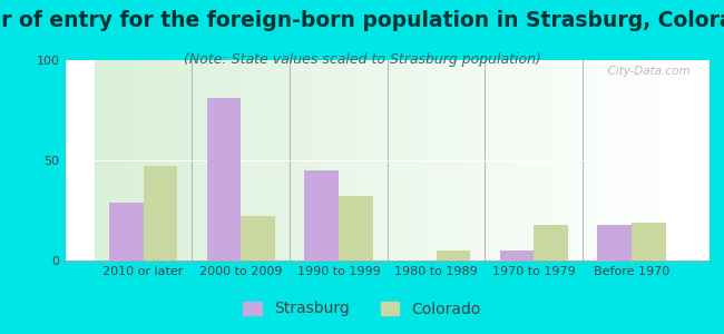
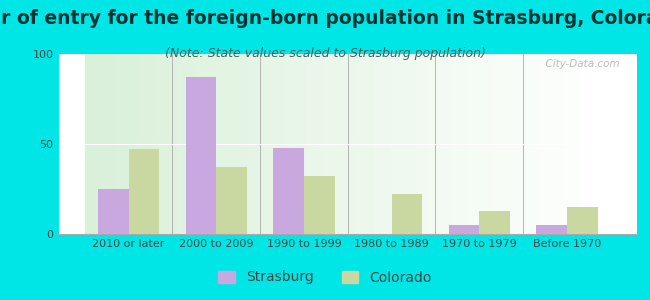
Strasburg/2010 or later: 29 -> 25
Strasburg/2000 to 2009: 81 -> 87
Colorado/2000 to 2009: 22 -> 37
Strasburg/1990 to 1999: 45 -> 48
Colorado/1980 to 1989: 5 -> 22
Colorado/1970 to 1979: 18 -> 13
Strasburg/Before 1970: 18 -> 5
Colorado/Before 1970: 19 -> 15
